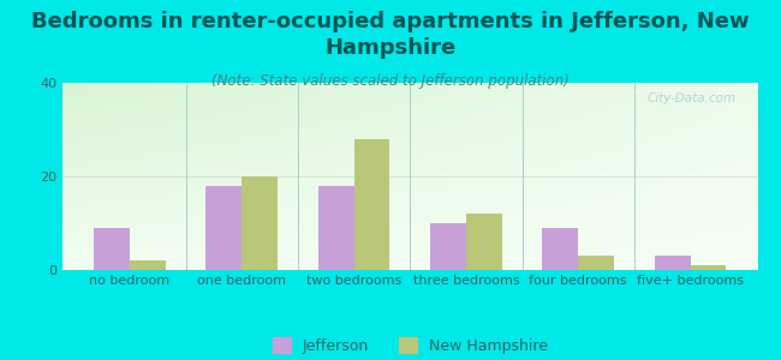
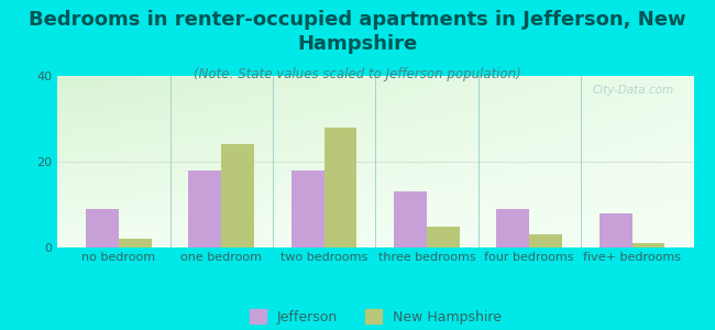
New Hampshire/one bedroom: 20 -> 24
Jefferson/three bedrooms: 10 -> 13
New Hampshire/three bedrooms: 12 -> 5
Jefferson/five+ bedrooms: 3 -> 8
